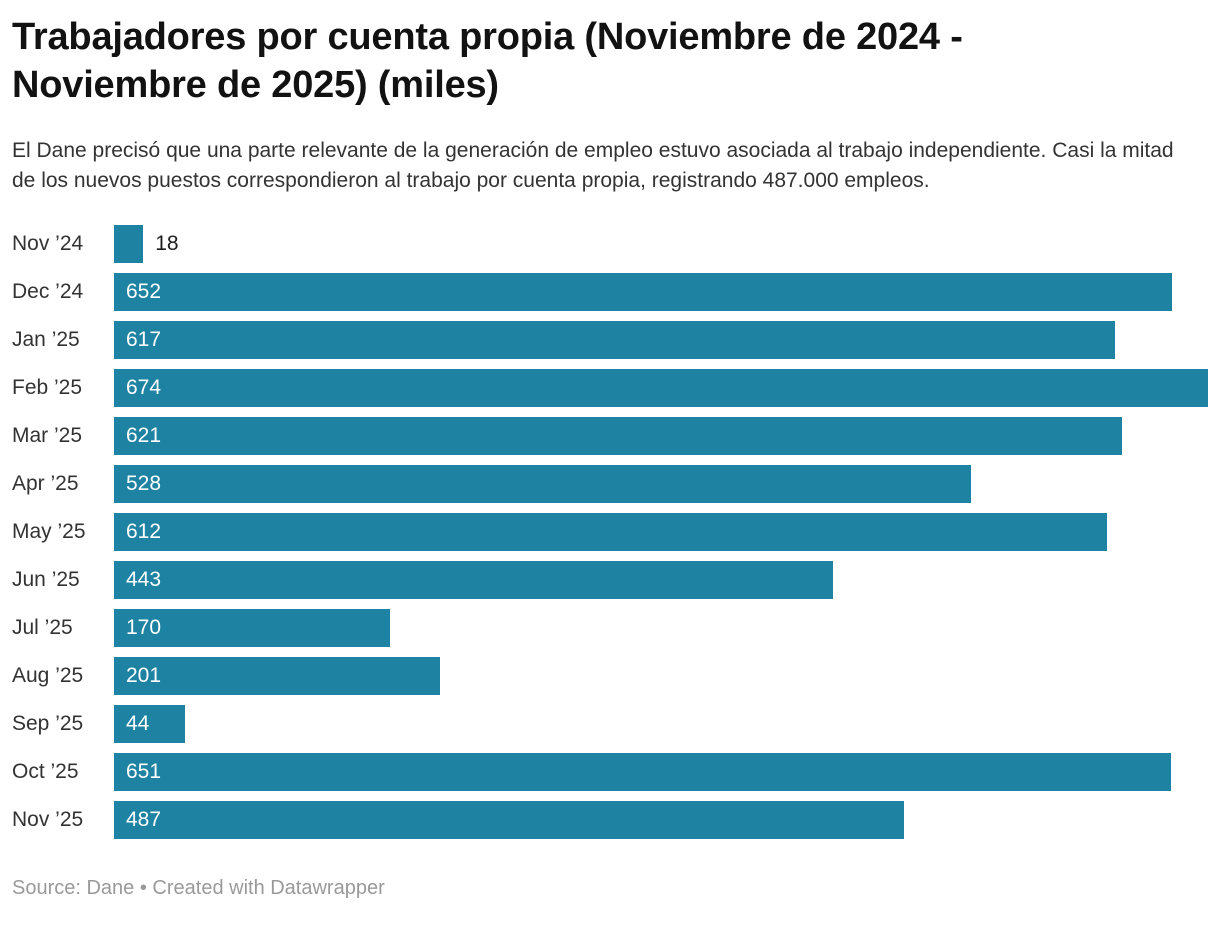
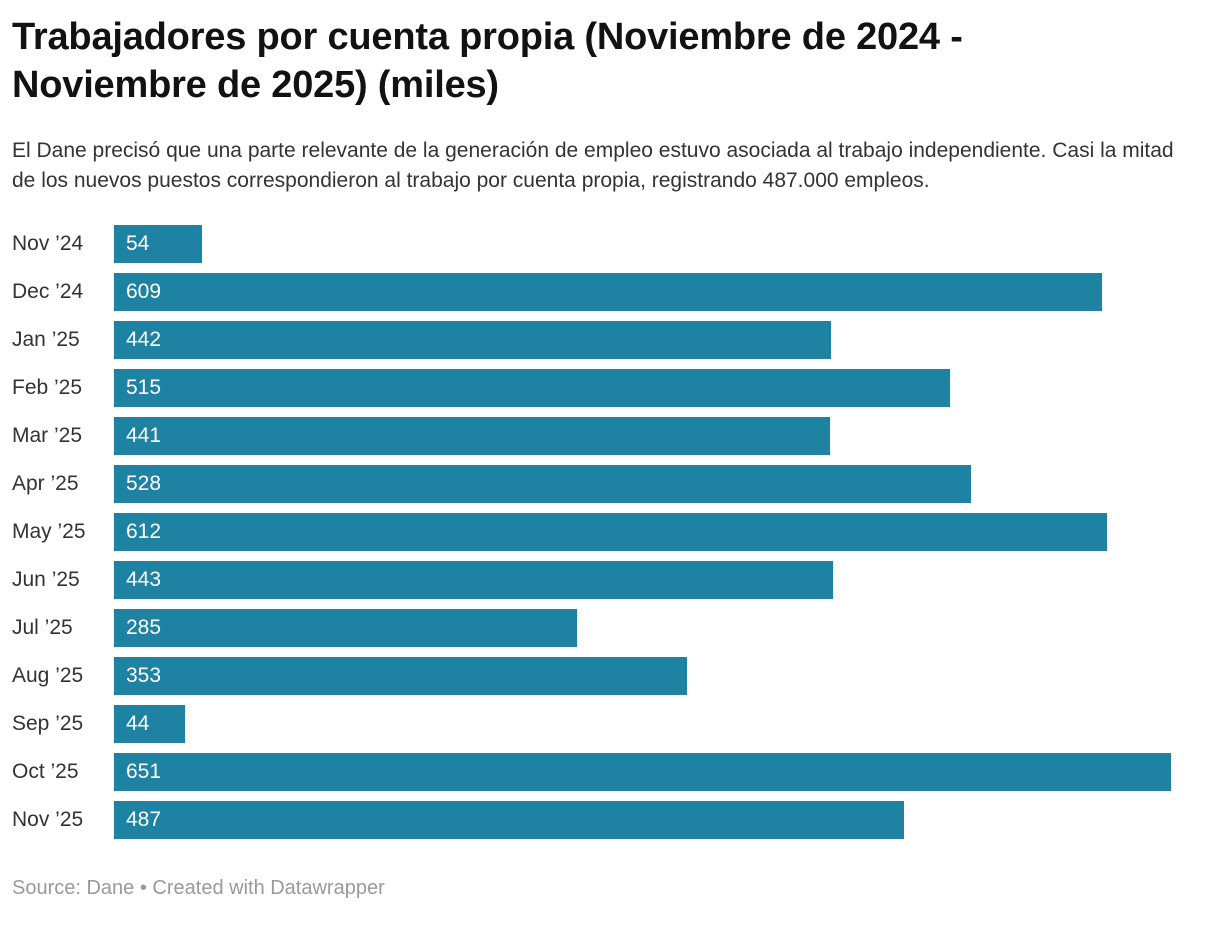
Nov ’24: 18 -> 54
Dec ’24: 652 -> 609
Jan ’25: 617 -> 442
Feb ’25: 674 -> 515
Mar ’25: 621 -> 441
Jul ’25: 170 -> 285
Aug ’25: 201 -> 353
